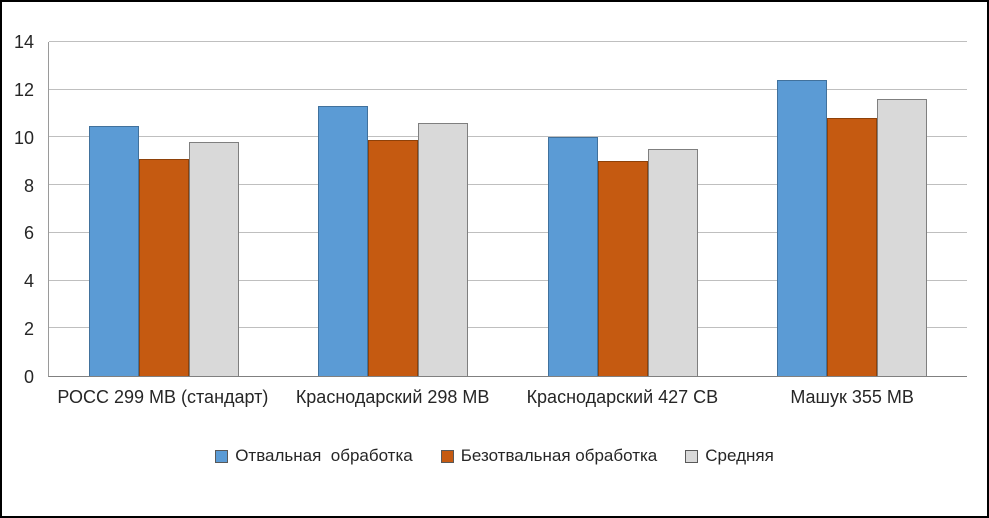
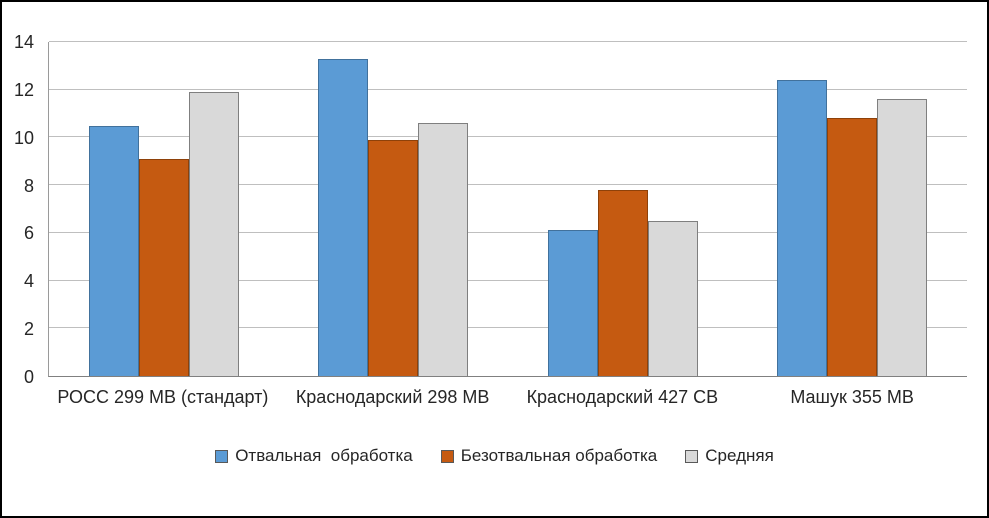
Средняя/РОСС 299 МВ (стандарт): 9.8 -> 11.9
Отвальная обработка/Краснодарский 298 МВ: 11.3 -> 13.3
Отвальная обработка/Краснодарский 427 СВ: 10.0 -> 6.1
Безотвальная обработка/Краснодарский 427 СВ: 9.0 -> 7.8
Средняя/Краснодарский 427 СВ: 9.5 -> 6.5
